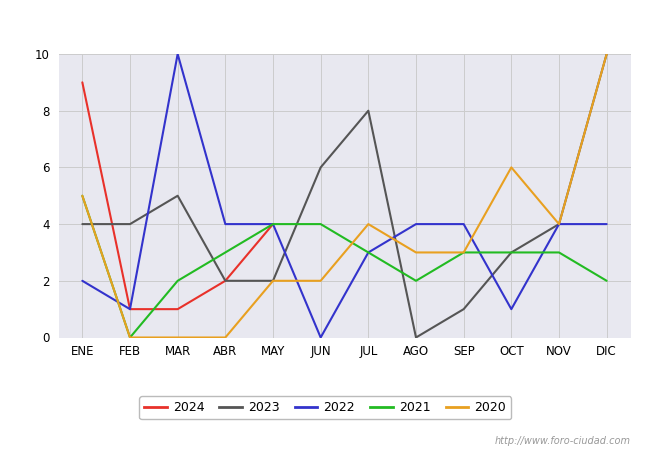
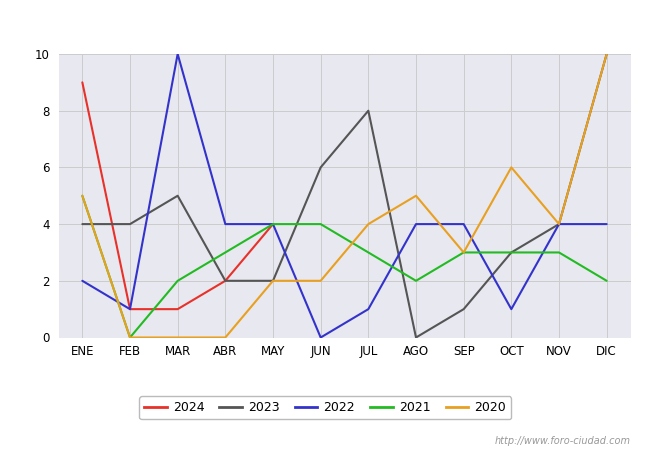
2022/JUL: 3 -> 1
2020/AGO: 3 -> 5
